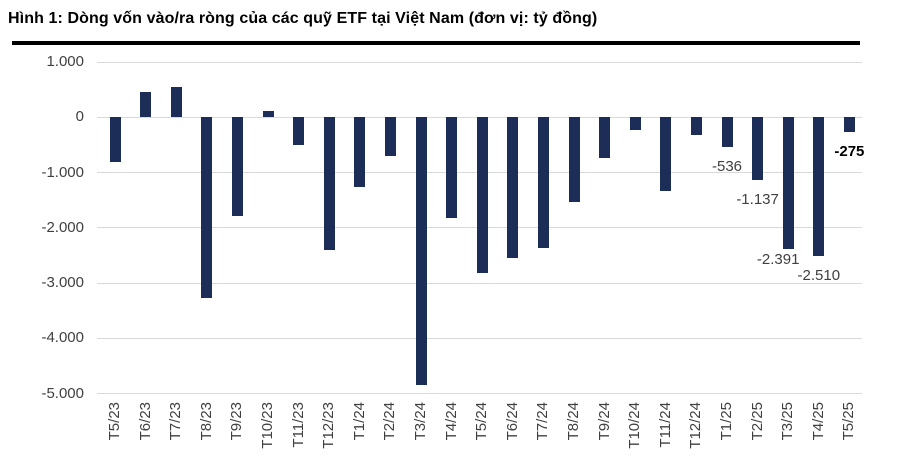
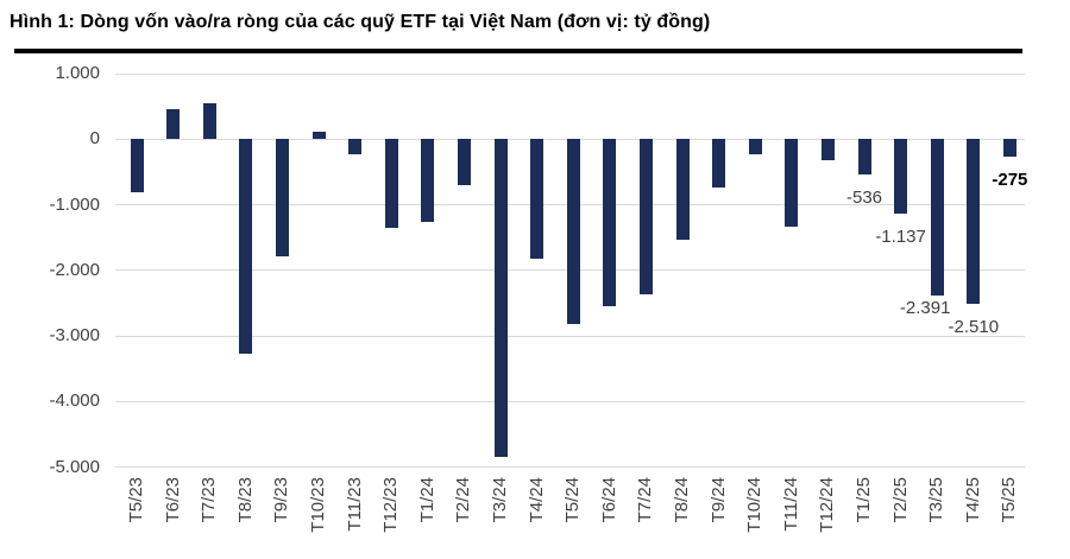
T11/23: -500 -> -200
T12/23: -2400 -> -1400
